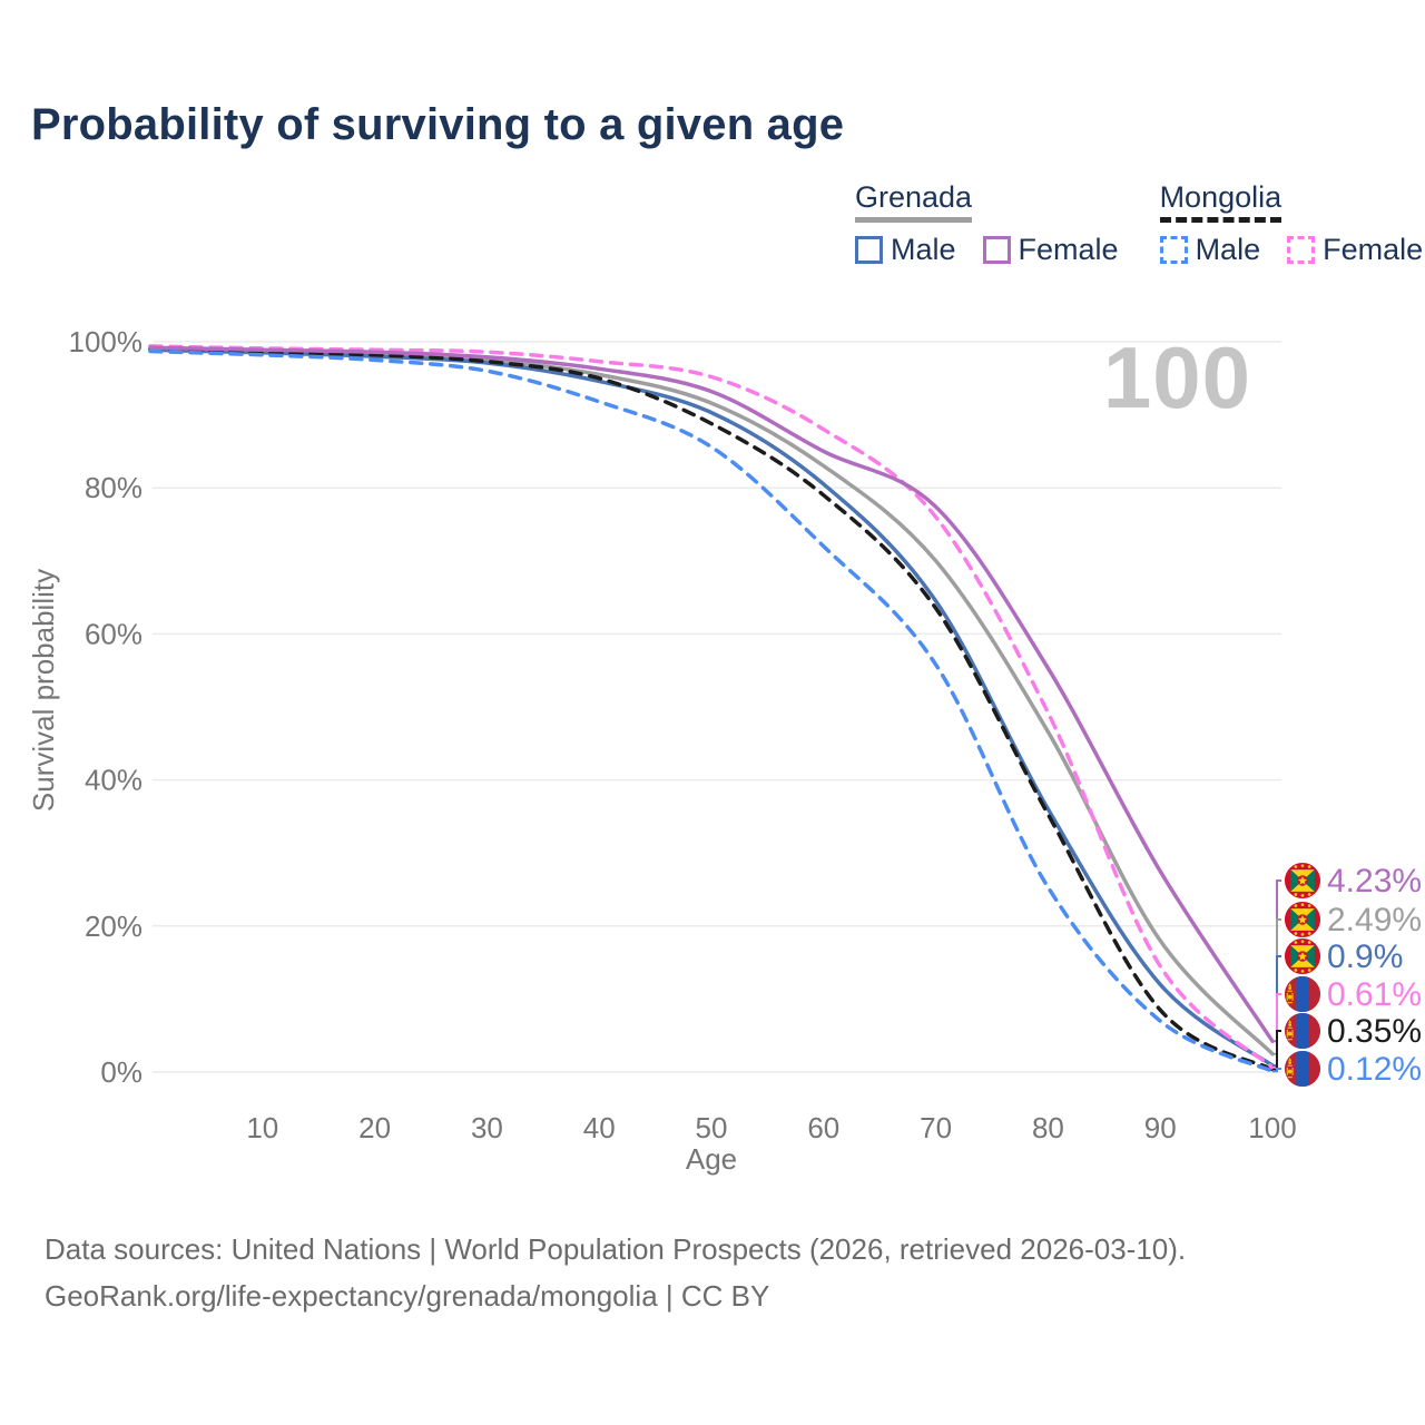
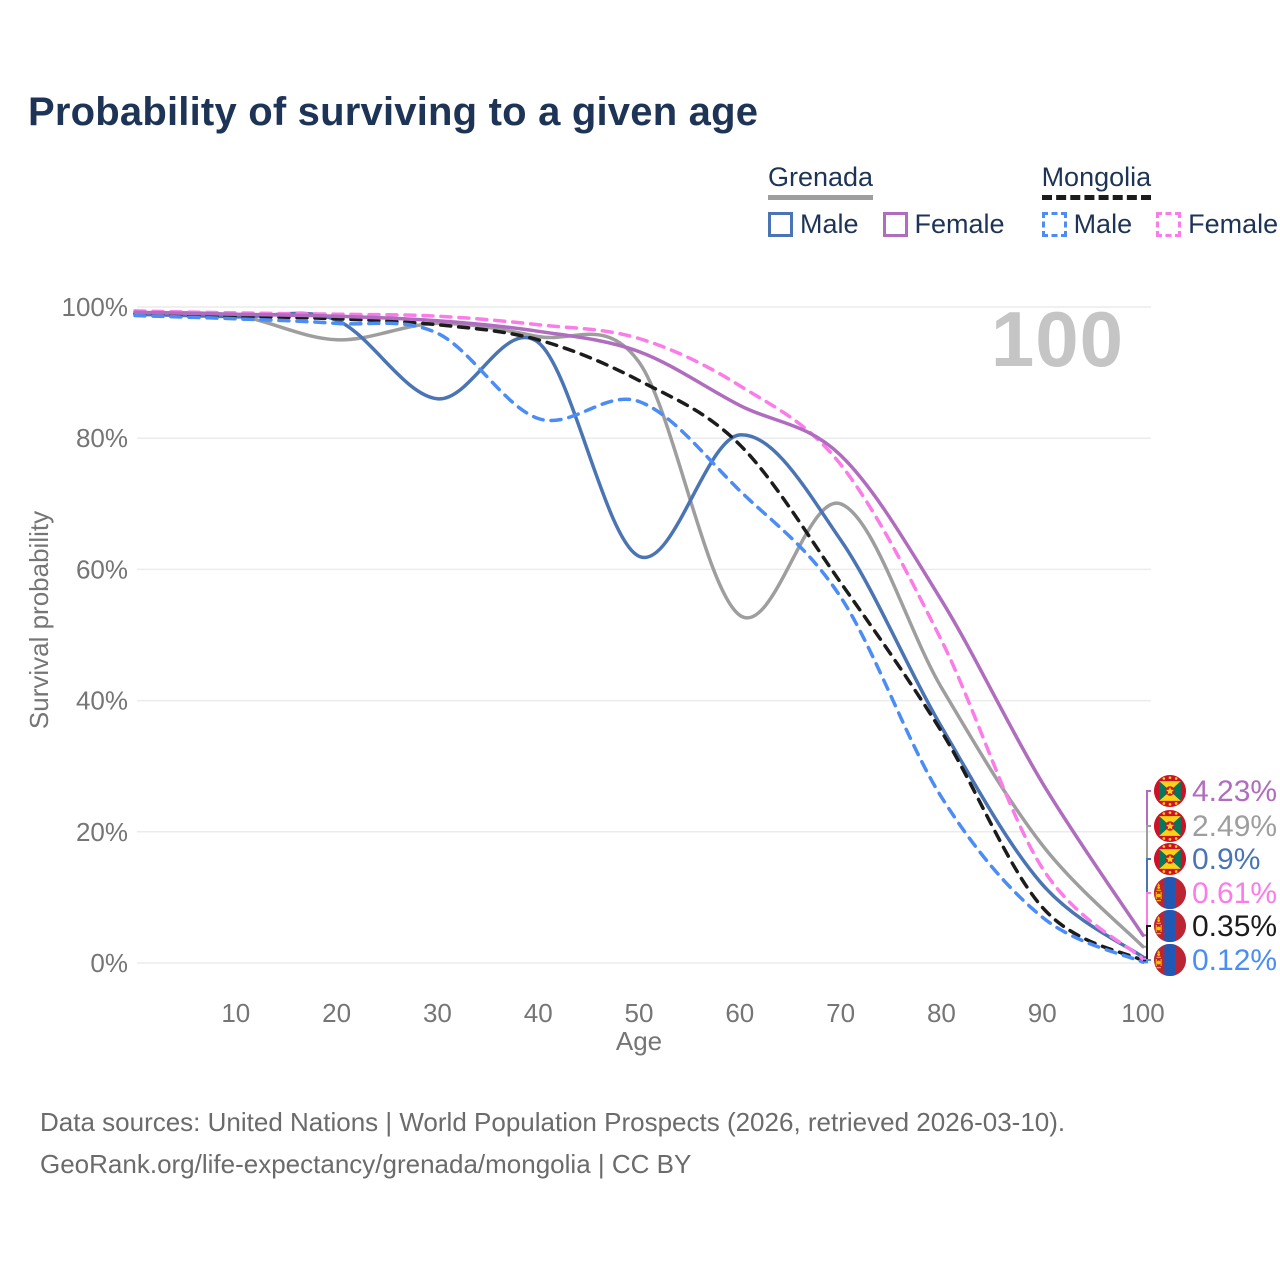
Grenada/20: 98% -> 95%
Grenada Male/30: 97% -> 86%
Mongolia Male/40: 92% -> 83%
Grenada Male/50: 90% -> 62%
Grenada/60: 83% -> 53%
Mongolia/70: 64% -> 58%
Grenada/80: 47% -> 42%
